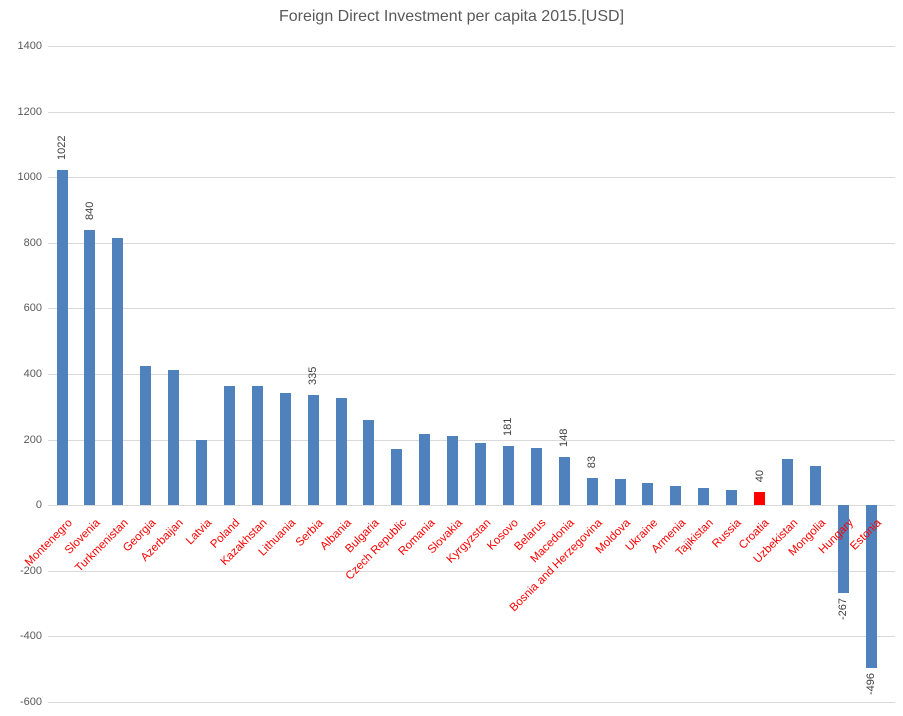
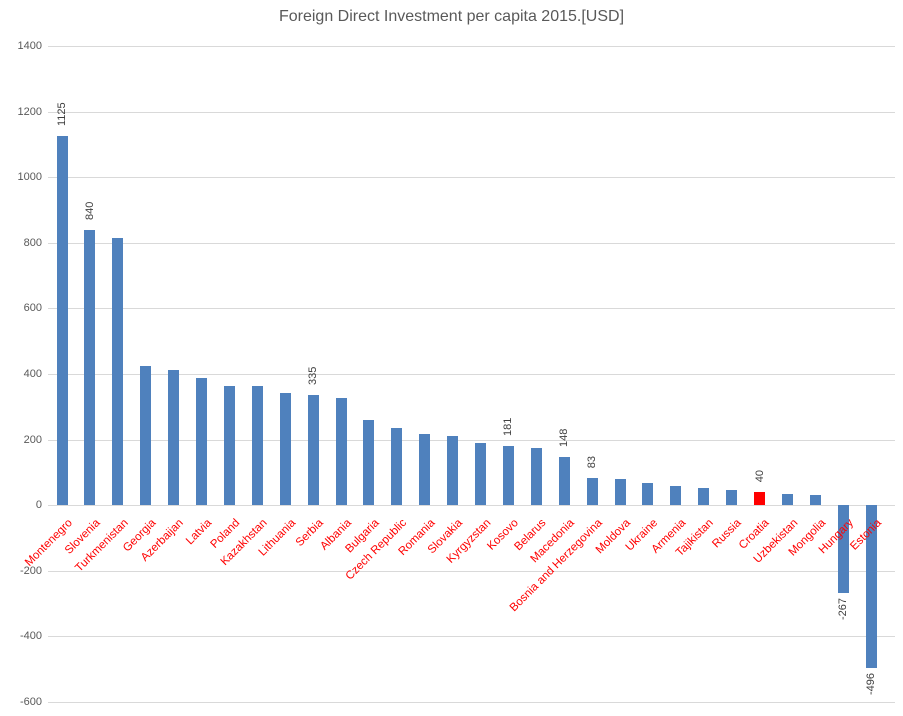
Montenegro: 1022 -> 1125
Latvia: 200 -> 390
Czech Republic: 170 -> 240
Uzbekistan: 140 -> 30
Mongolia: 120 -> 30
